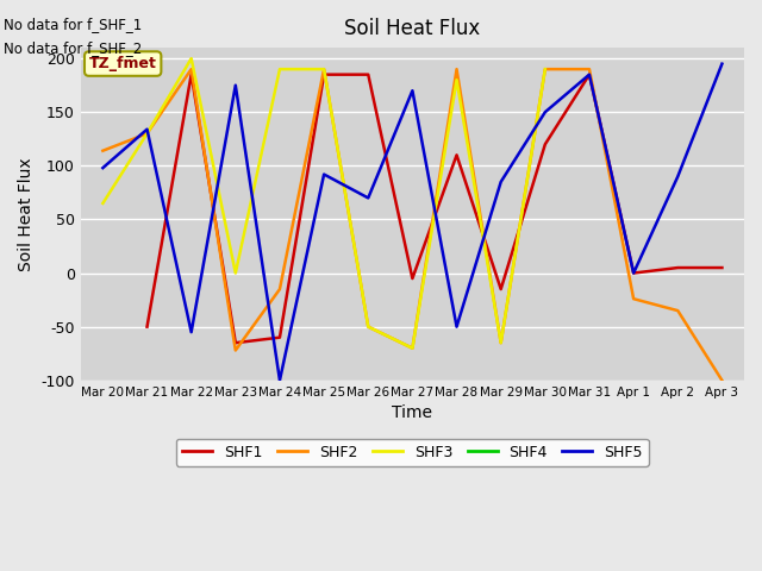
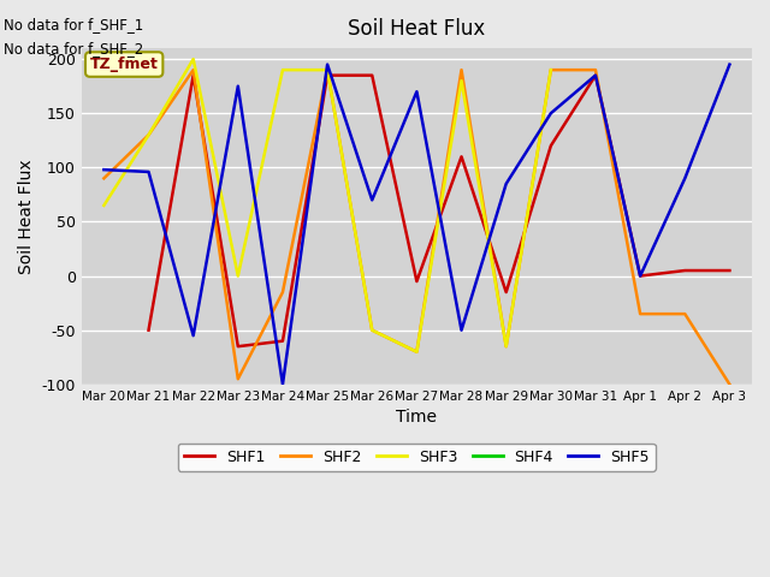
SHF2/Mar 20: 114 -> 90
SHF5/Mar 21: 134 -> 96
SHF2/Mar 23: -72 -> -95
SHF5/Mar 25: 92 -> 195
SHF2/Apr 1: -24 -> -35
